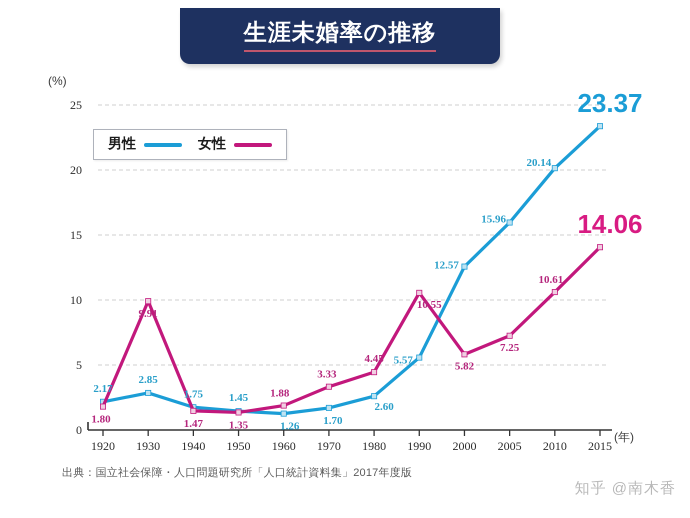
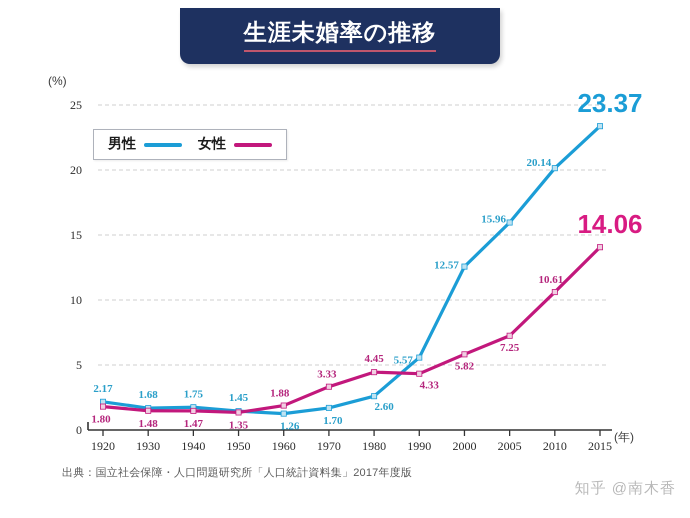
男性/1930: 2.85 -> 1.68
女性/1930: 9.91 -> 1.48
女性/1990: 10.55 -> 4.33
